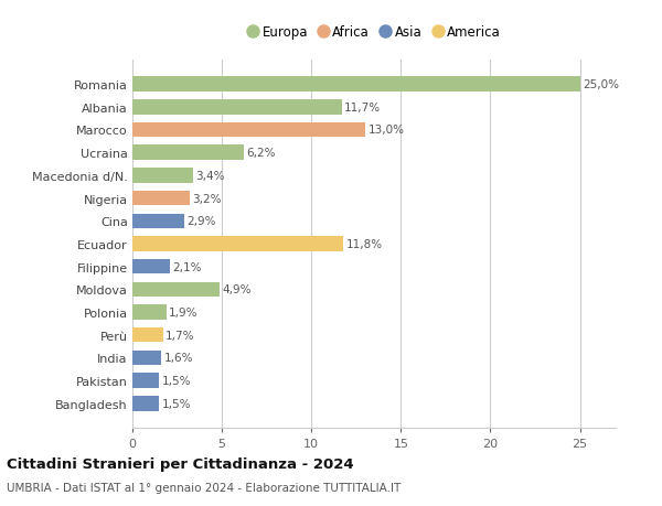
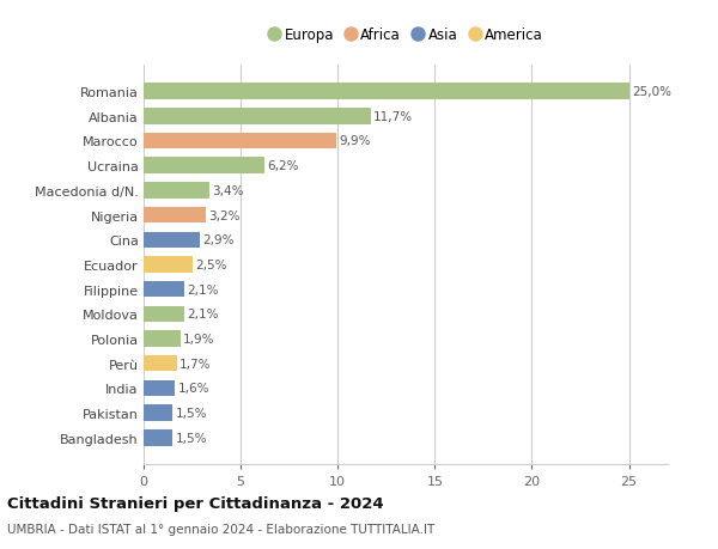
Marocco: 13,0% -> 9,9%
Ecuador: 11,8% -> 2,5%
Moldova: 4,9% -> 2,1%
